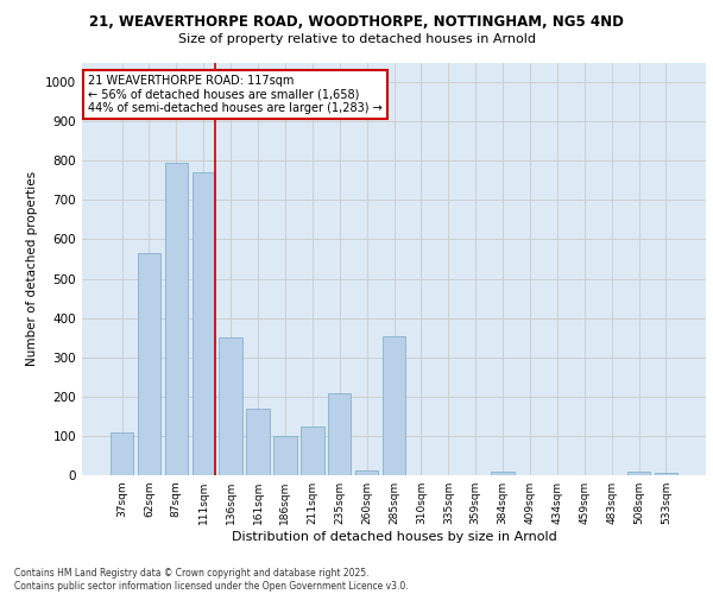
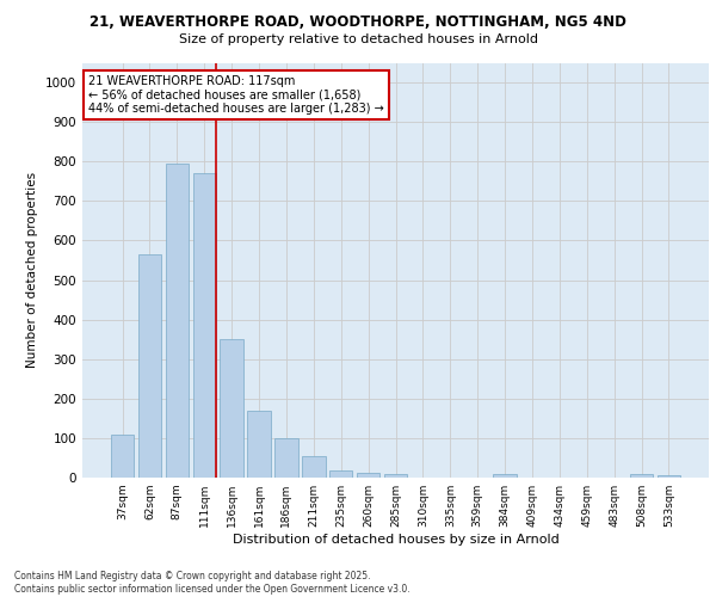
211sqm: 125 -> 55
235sqm: 210 -> 17
285sqm: 355 -> 10
